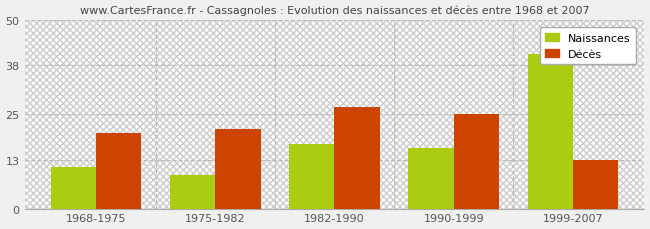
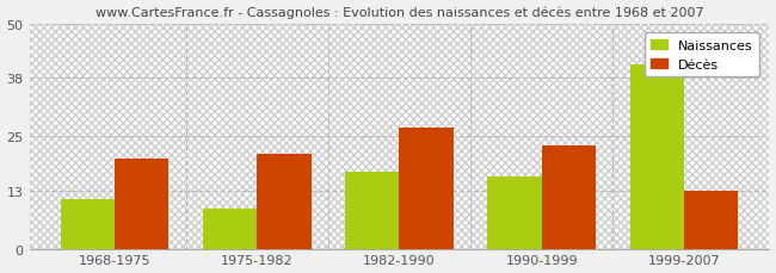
Décès/1990-1999: 25 -> 23
